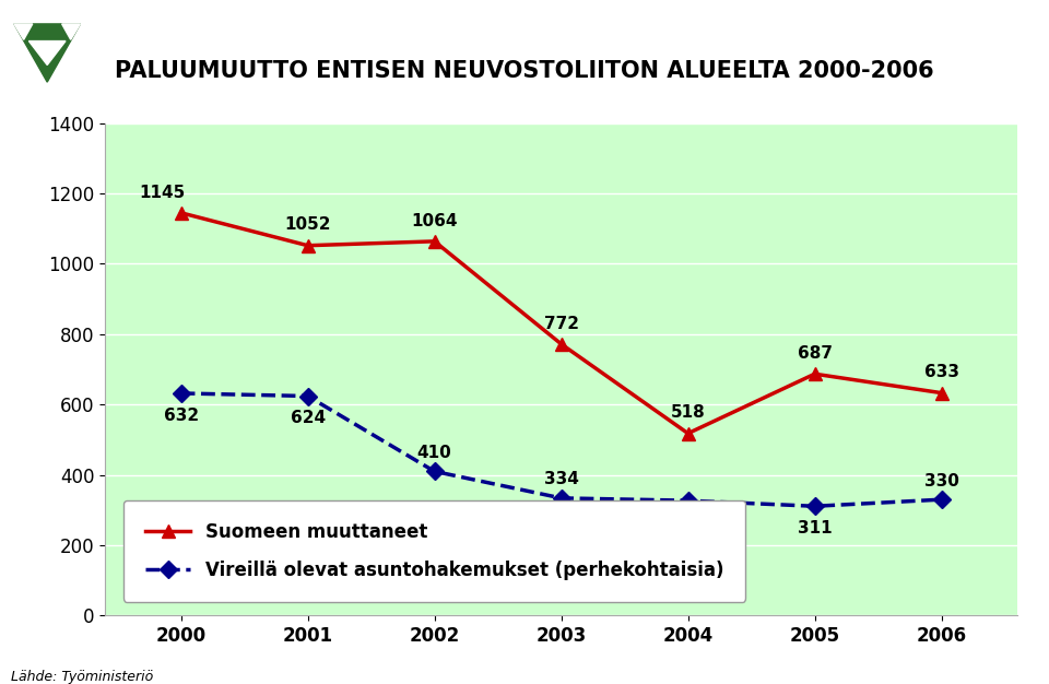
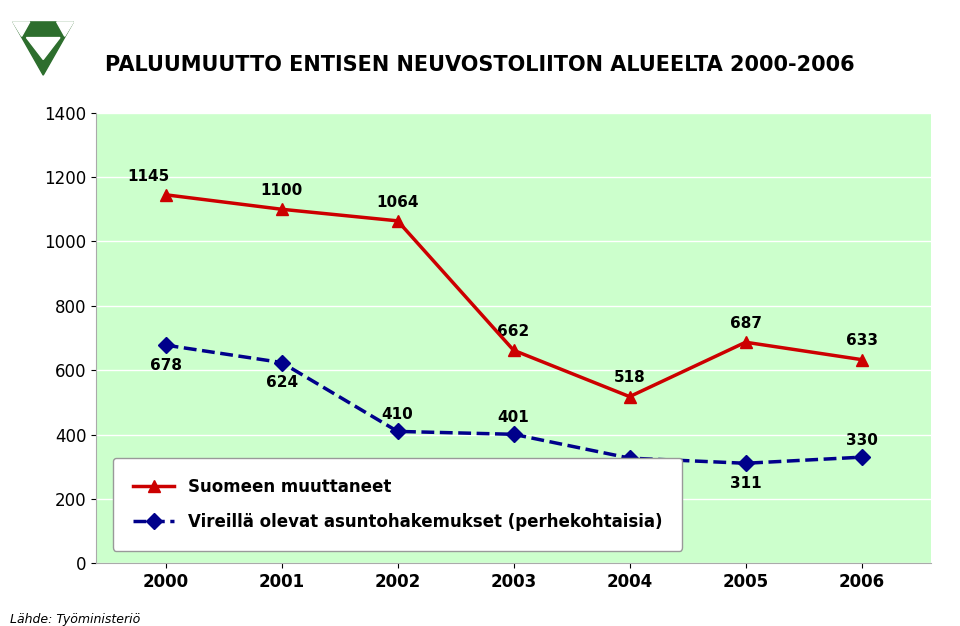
Vireillä olevat asuntohakemukset (perhekohtaisia)/2000: 632 -> 678
Suomeen muuttaneet/2001: 1052 -> 1100
Suomeen muuttaneet/2003: 772 -> 662
Vireillä olevat asuntohakemukset (perhekohtaisia)/2003: 334 -> 401
